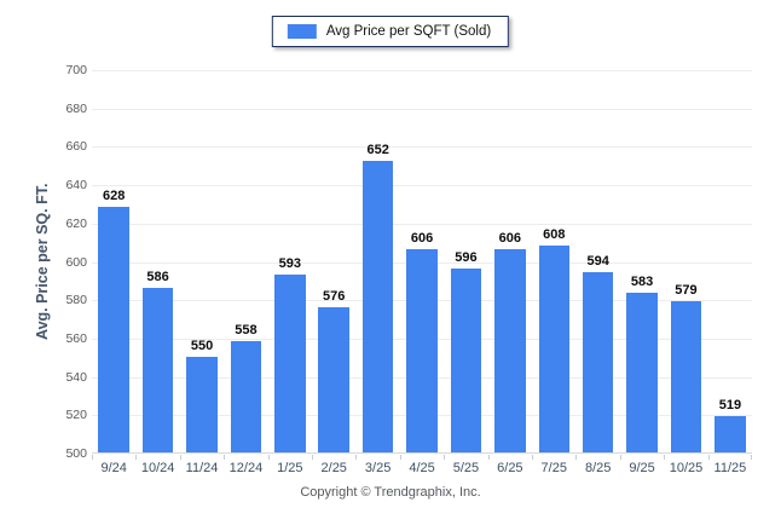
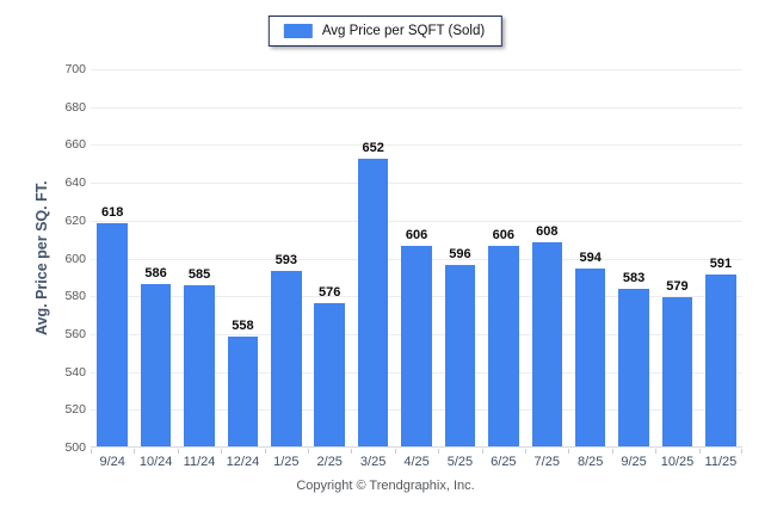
9/24: 628 -> 618
11/24: 550 -> 585
11/25: 519 -> 591
